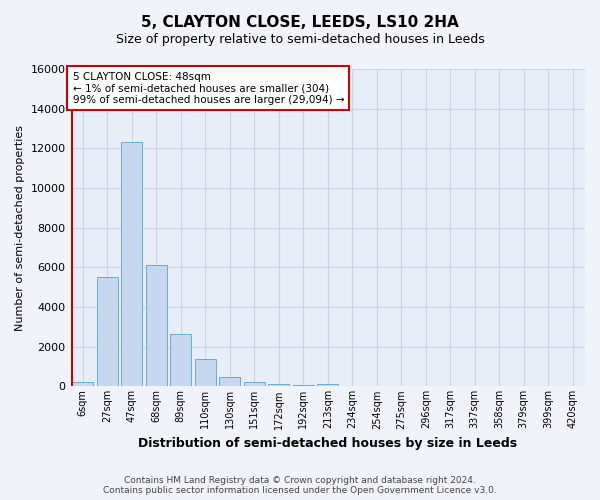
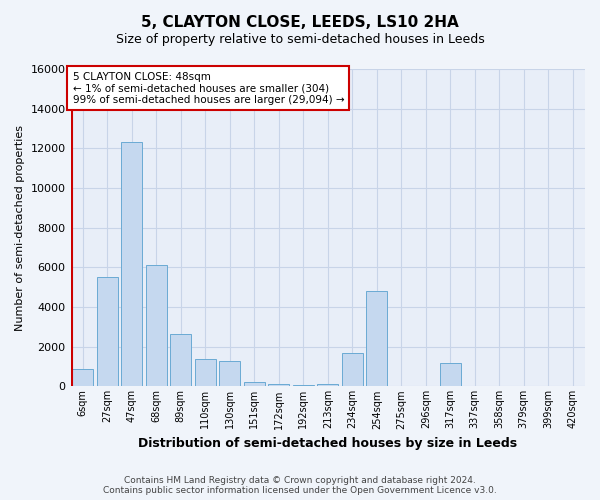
6sqm: 200 -> 900
130sqm: 500 -> 1300
234sqm: 0 -> 1700
254sqm: 0 -> 4800
317sqm: 0 -> 1200
